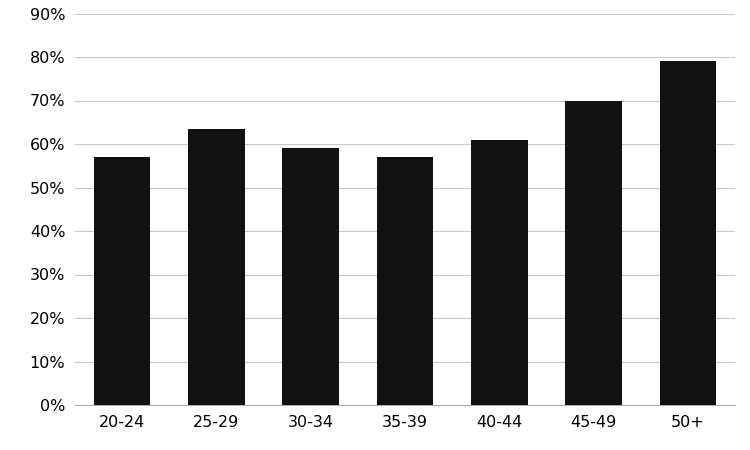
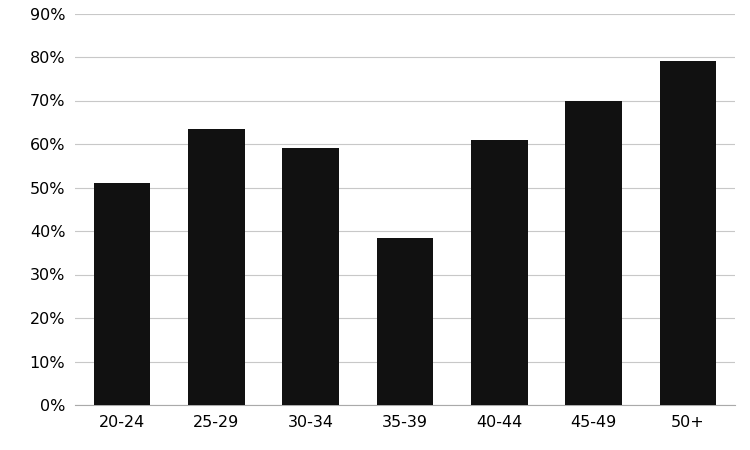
20-24: 57.0% -> 51.0%
35-39: 57.0% -> 38.5%
